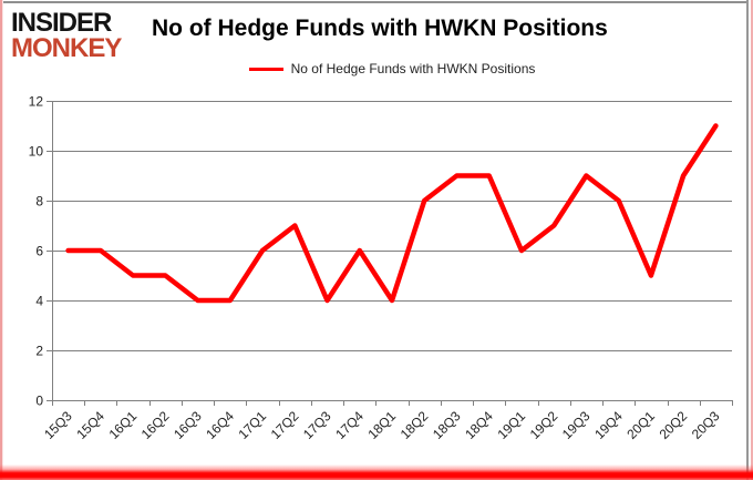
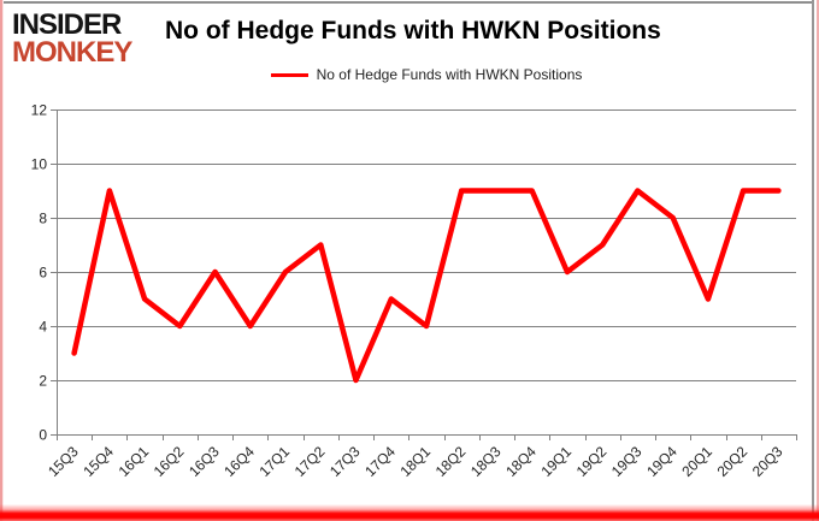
15Q3: 6 -> 3
15Q4: 6 -> 9
16Q2: 5 -> 4
16Q3: 4 -> 6
17Q3: 4 -> 2
17Q4: 6 -> 5
18Q2: 8 -> 9
20Q3: 11 -> 9
